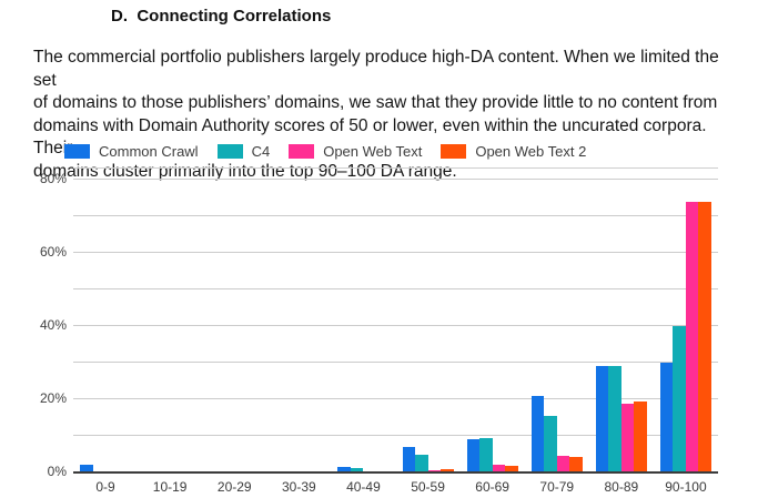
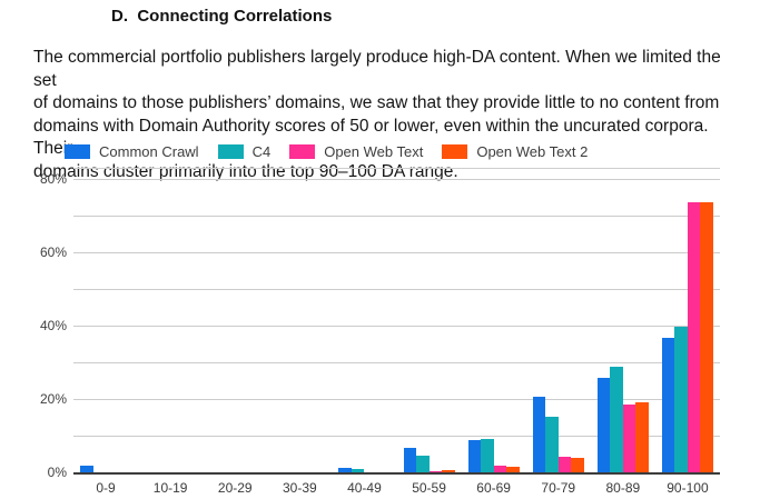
Common Crawl/80-89: 29% -> 26%
Common Crawl/90-100: 30% -> 37%
